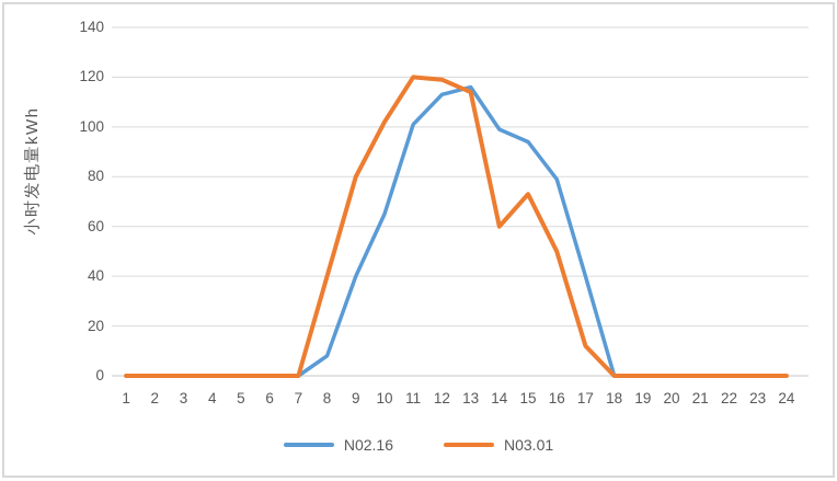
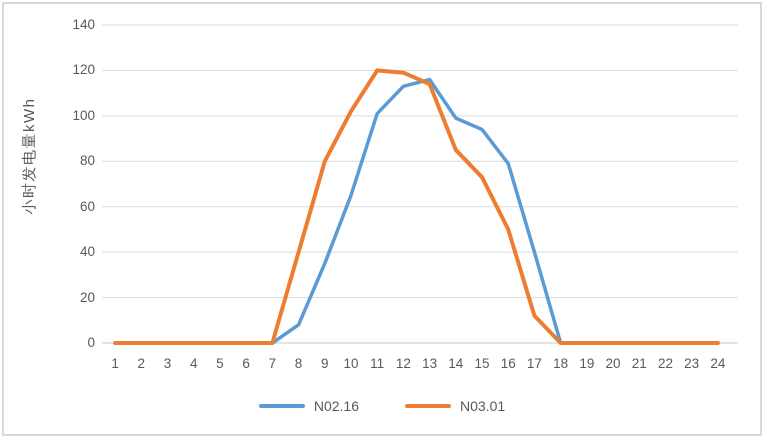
N02.16/9: 40 -> 35
N03.01/14: 60 -> 85
